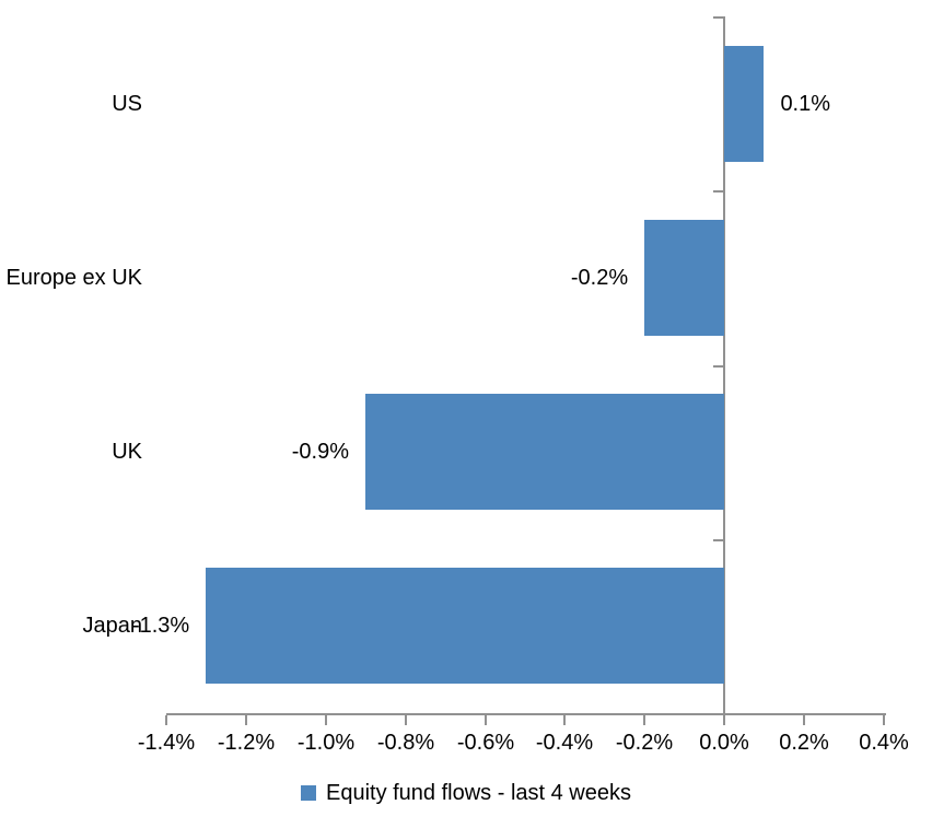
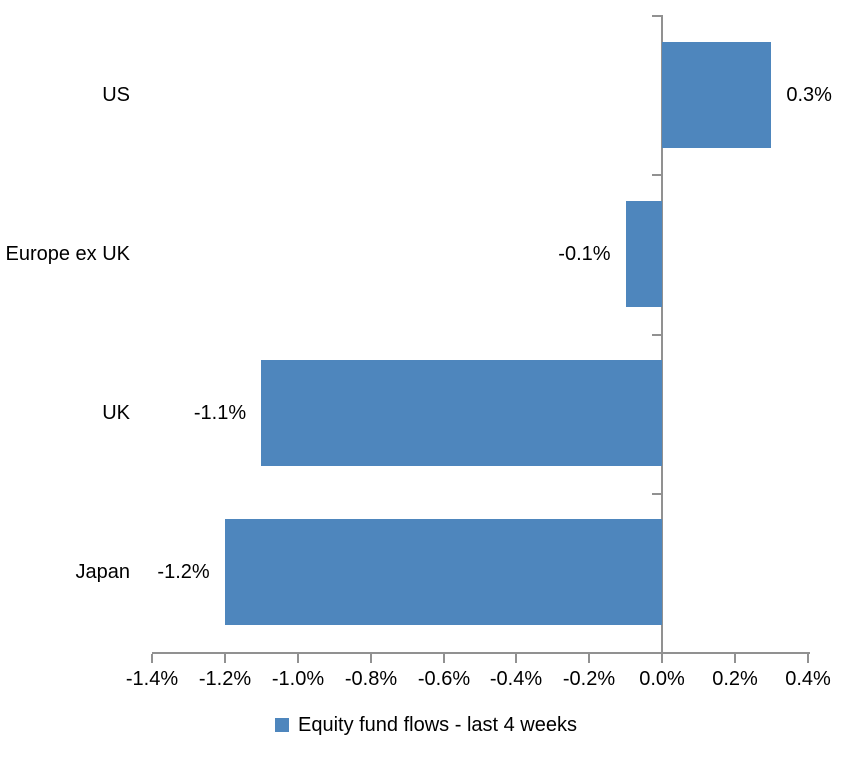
US: 0.1% -> 0.3%
Europe ex UK: -0.2% -> -0.1%
UK: -0.9% -> -1.1%
Japan: -1.3% -> -1.2%
